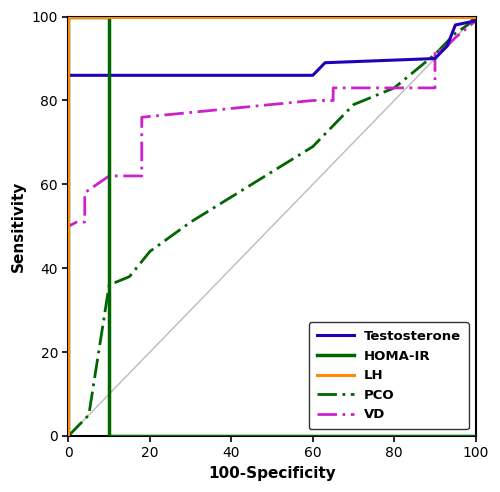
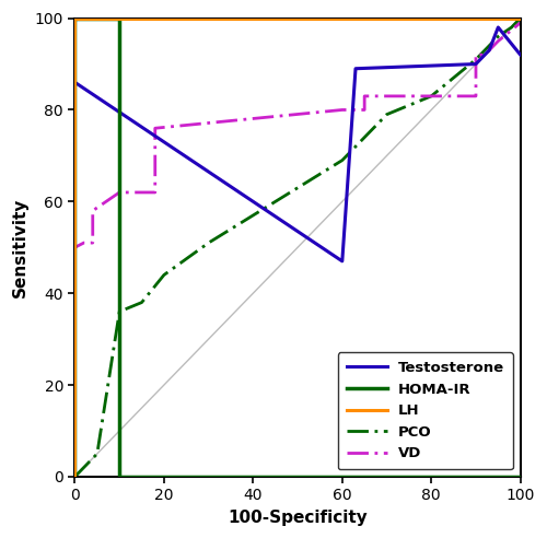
Testosterone/60: 86 -> 47
Testosterone/100: 99 -> 92
